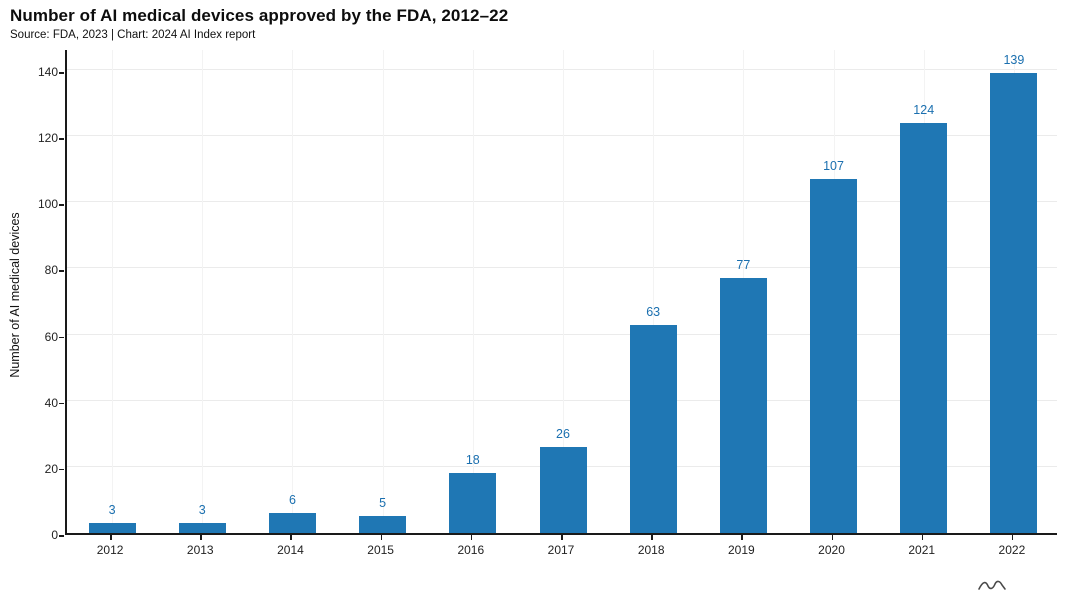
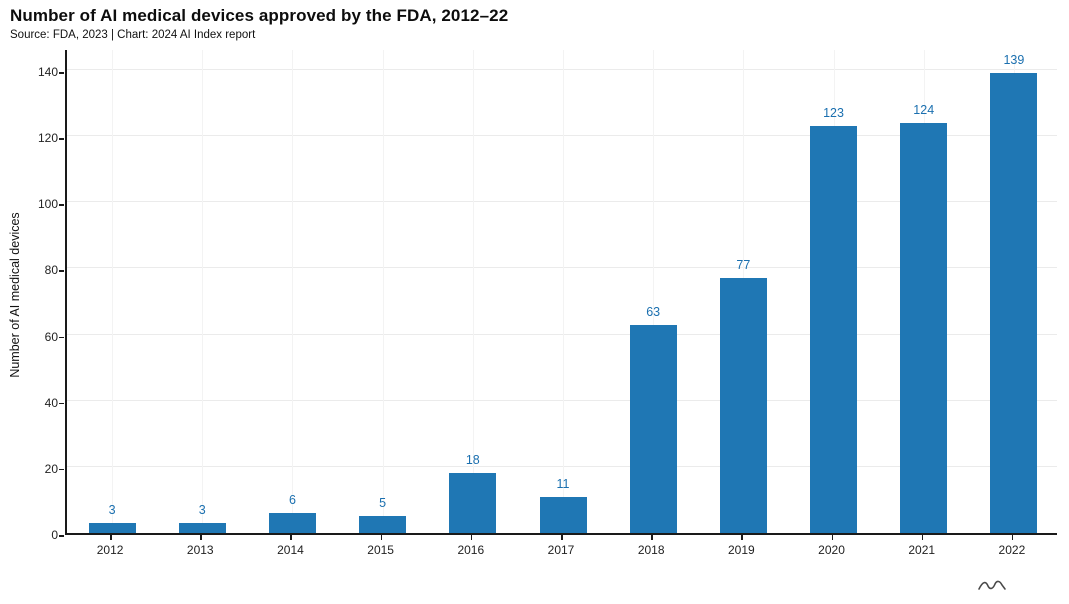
2017: 26 -> 11
2020: 107 -> 123
